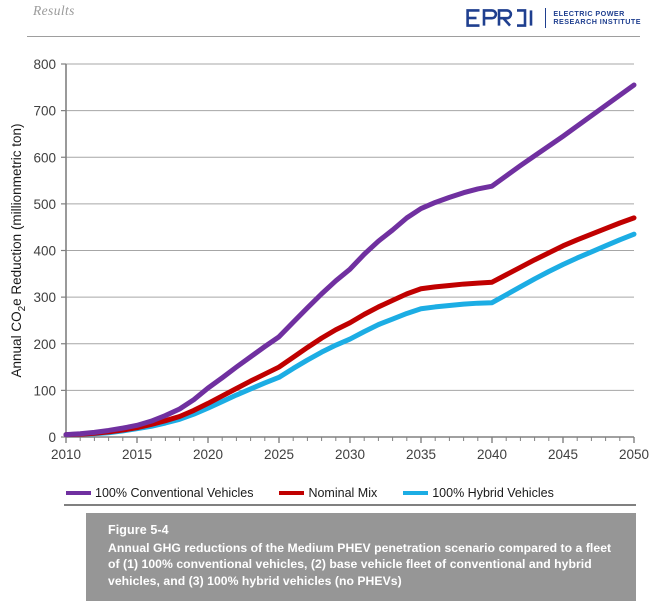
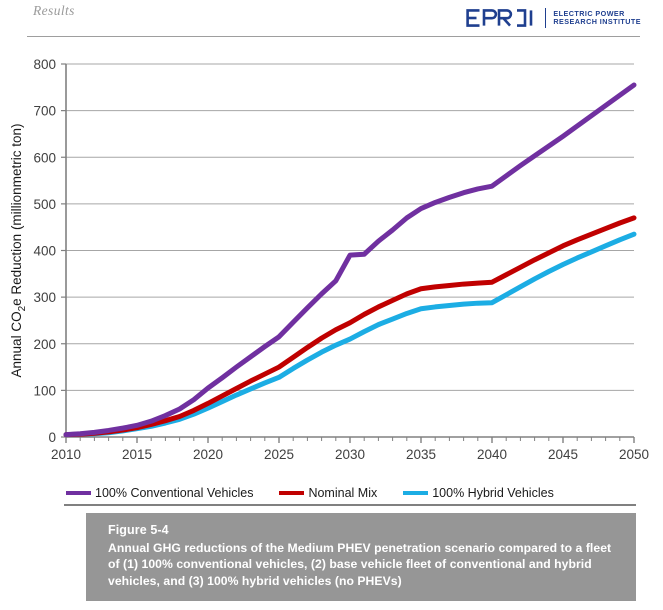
100% Conventional Vehicles/2030: 360 -> 390
